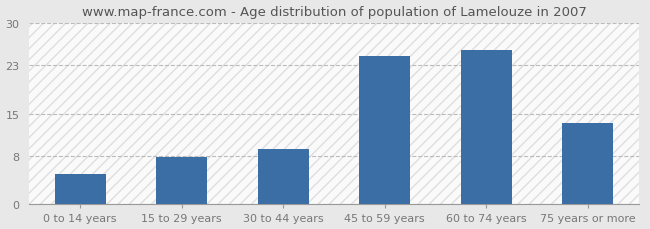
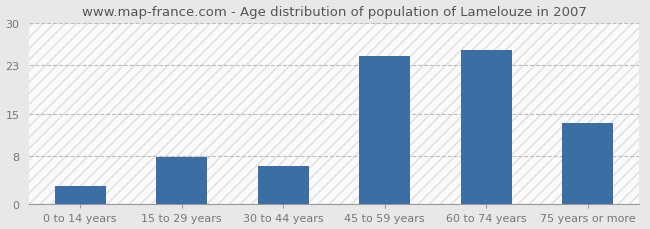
0 to 14 years: 5.0 -> 3.0
30 to 44 years: 9.2 -> 6.4
